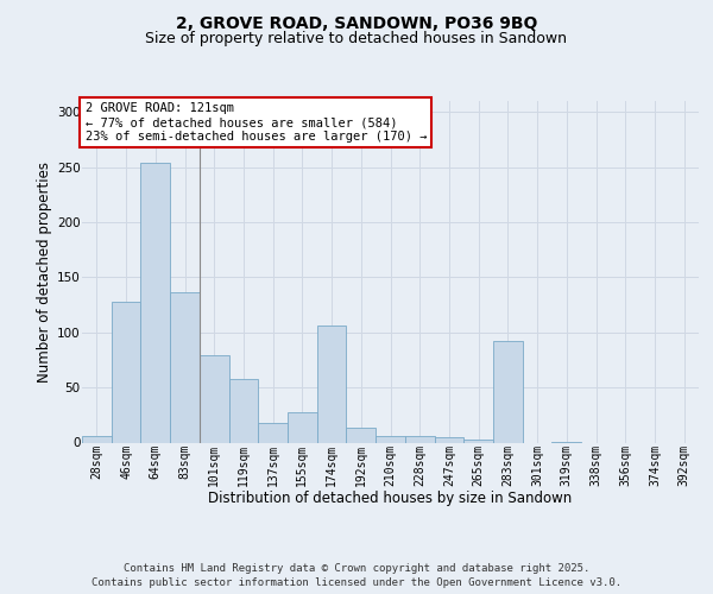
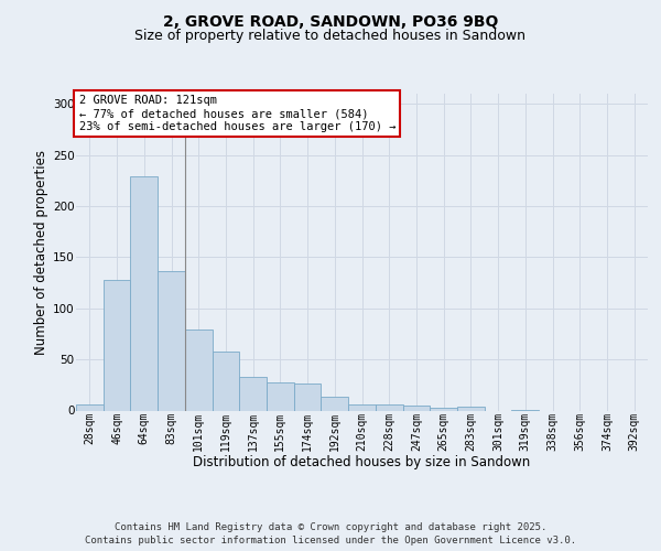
64sqm: 254 -> 229
137sqm: 18 -> 33
174sqm: 106 -> 26
283sqm: 92 -> 4
